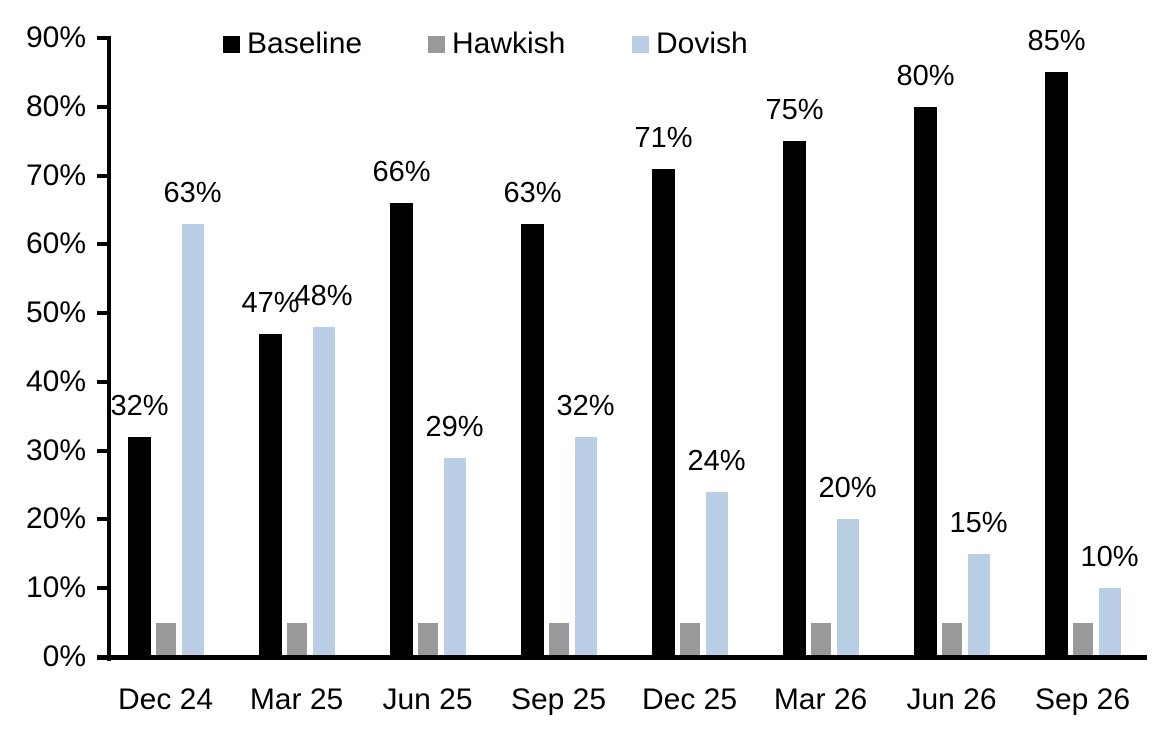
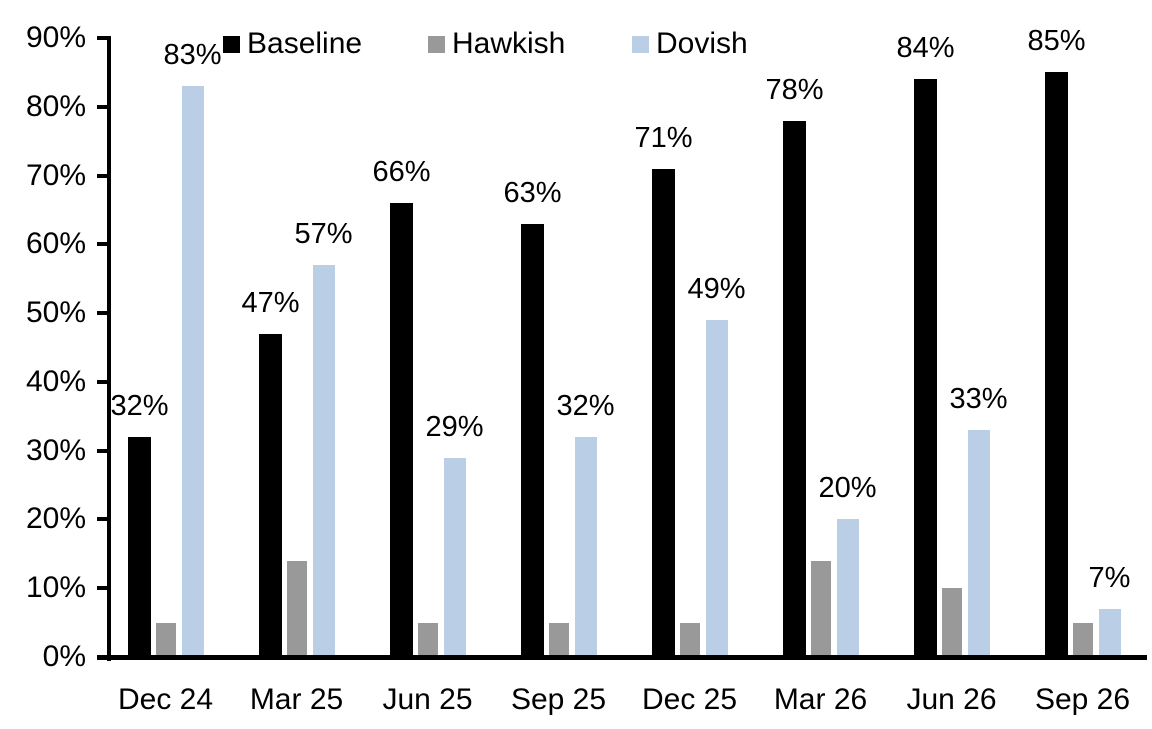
Dovish/Dec 24: 63% -> 83%
Hawkish/Mar 25: 5% -> 14%
Dovish/Mar 25: 48% -> 57%
Dovish/Dec 25: 24% -> 49%
Baseline/Mar 26: 75% -> 78%
Hawkish/Mar 26: 5% -> 14%
Baseline/Jun 26: 80% -> 84%
Hawkish/Jun 26: 5% -> 10%
Dovish/Jun 26: 15% -> 33%
Dovish/Sep 26: 10% -> 7%
